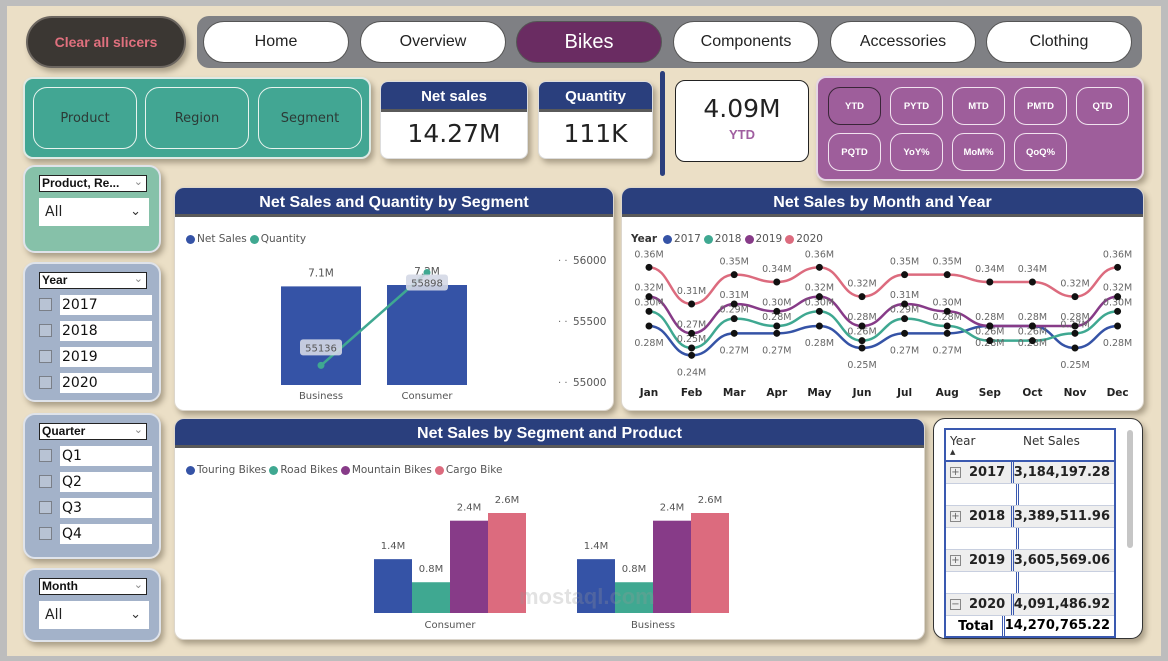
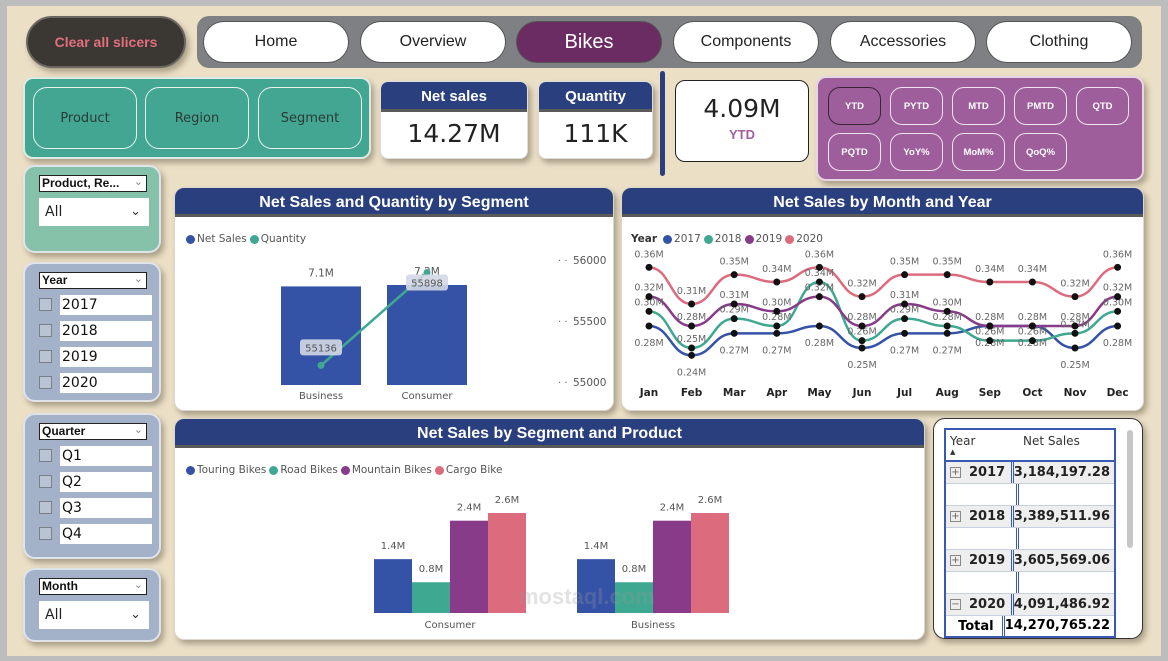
Net Sales by Month and Year/2019/Feb: 0.27M -> 0.28M
Net Sales by Month and Year/2018/May: 0.30M -> 0.34M
